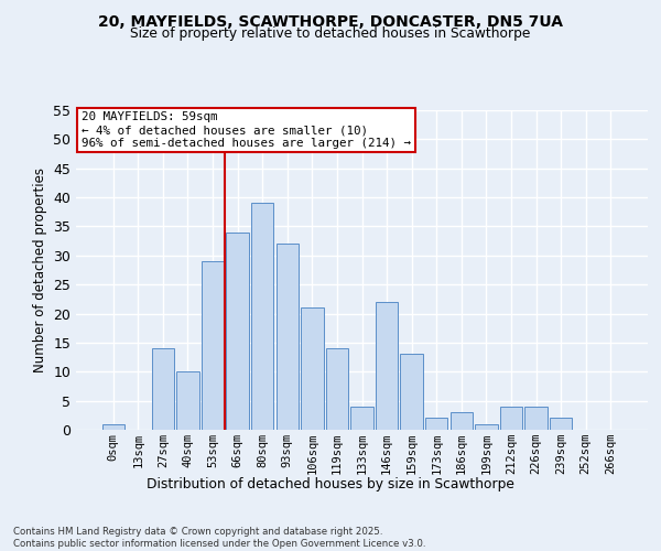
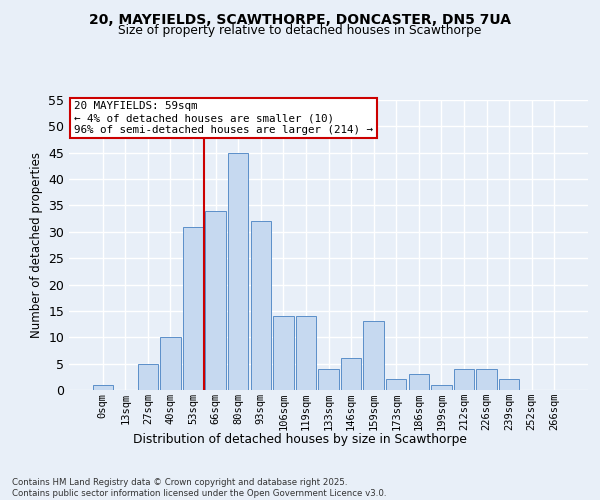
27sqm: 14 -> 5
53sqm: 29 -> 31
80sqm: 39 -> 45
106sqm: 21 -> 14
146sqm: 22 -> 6
